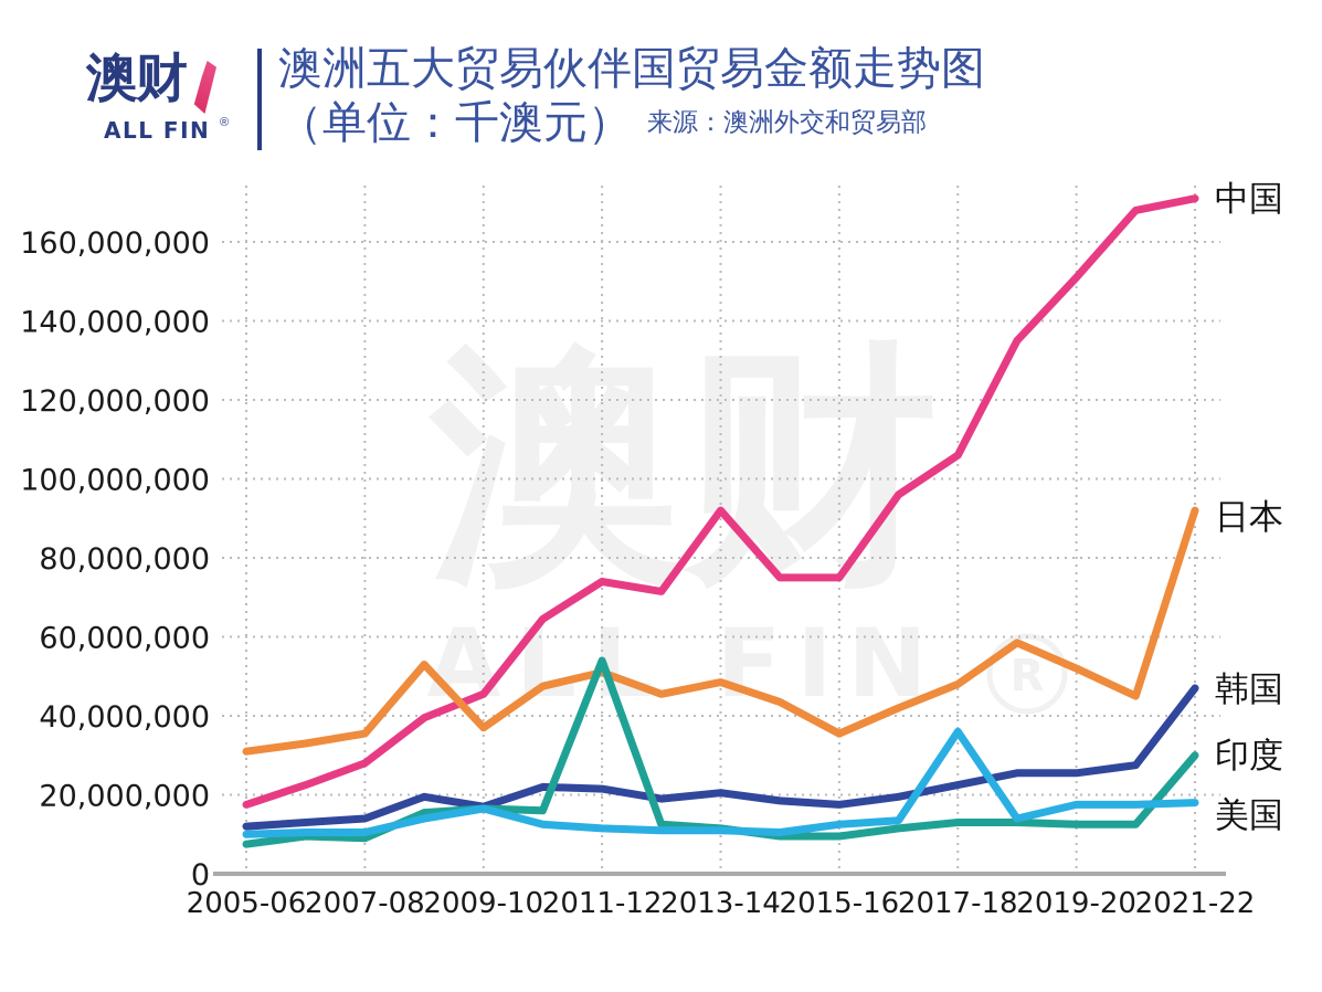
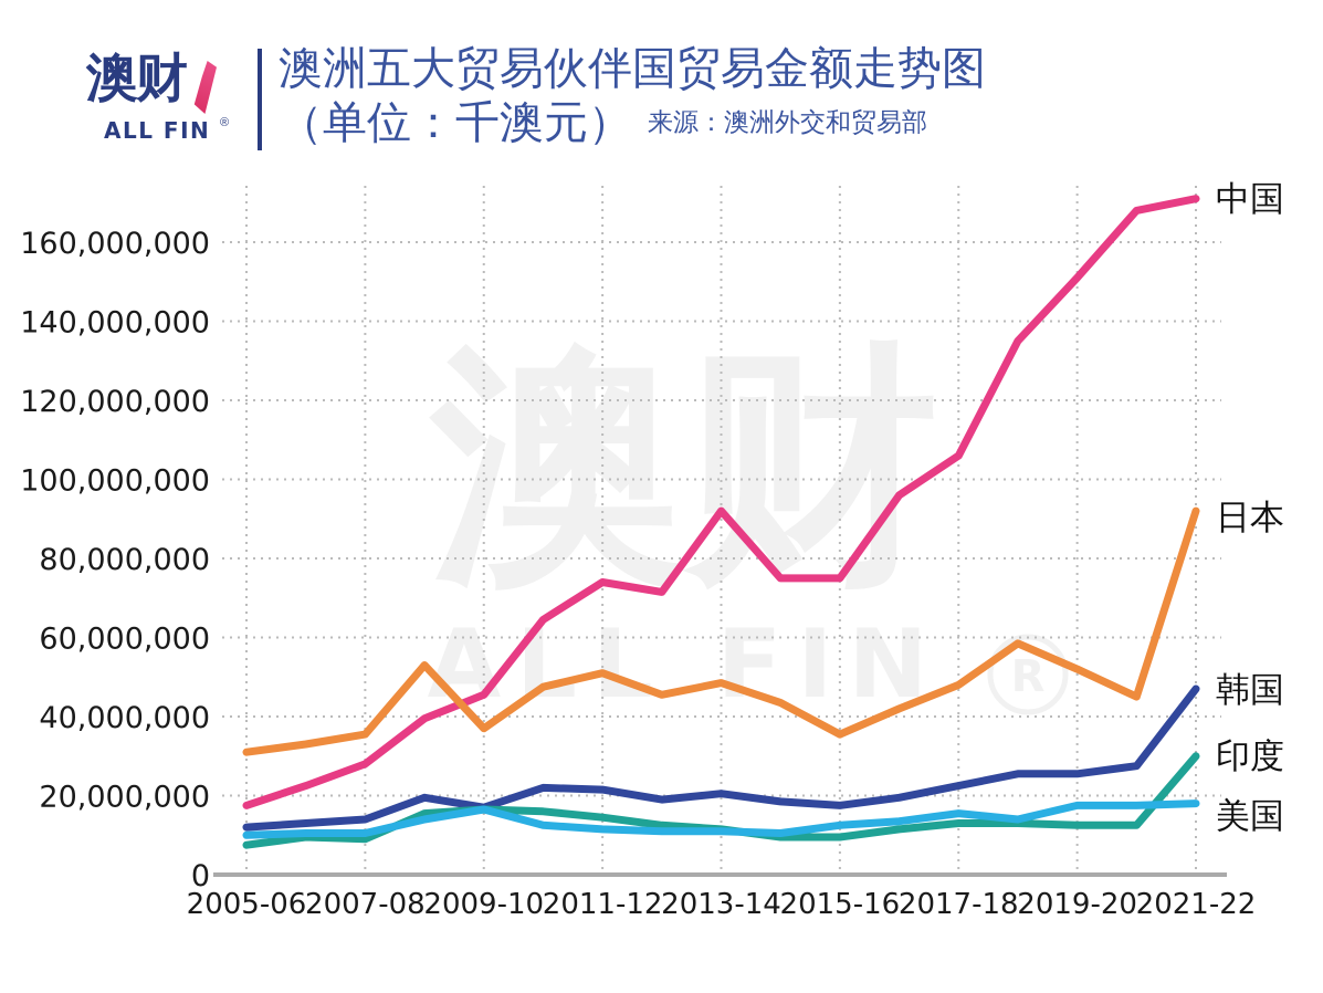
印度/2011-12: 54000000 -> 14000000
美国/2017-18: 36000000 -> 16000000
